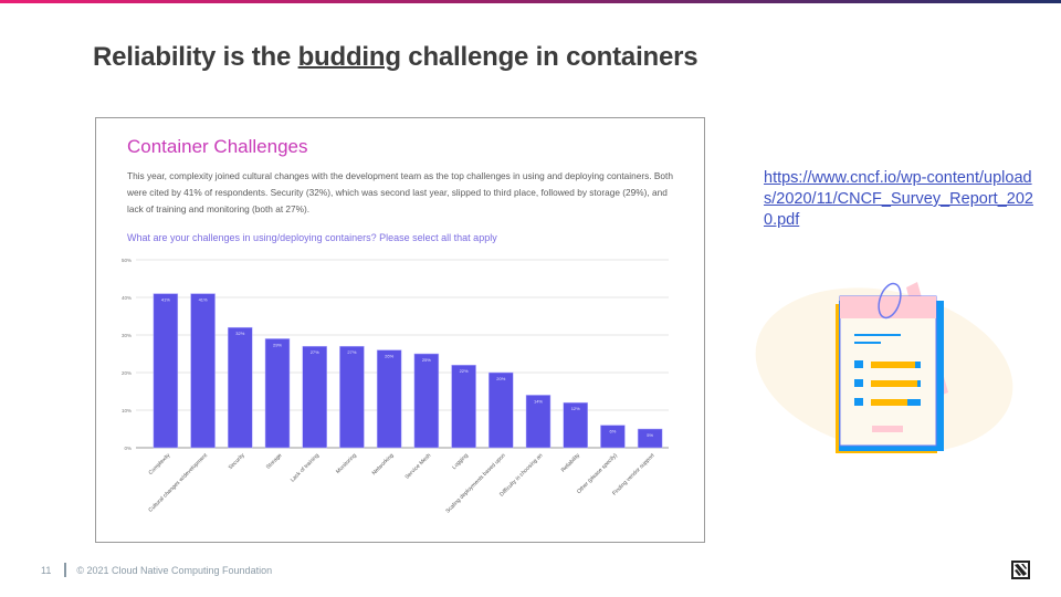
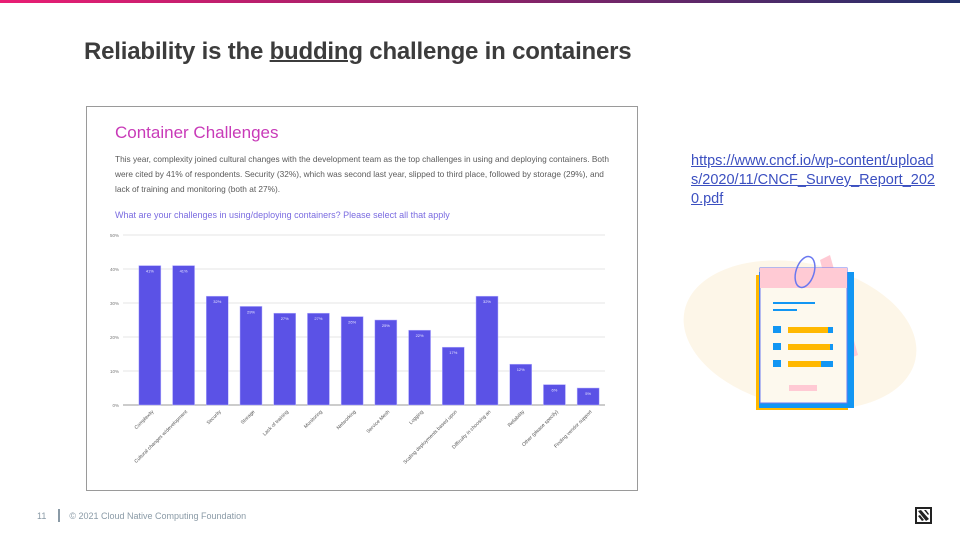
Scaling deployments based upon: 20% -> 17%
Difficulty in choosing an: 14% -> 32%
